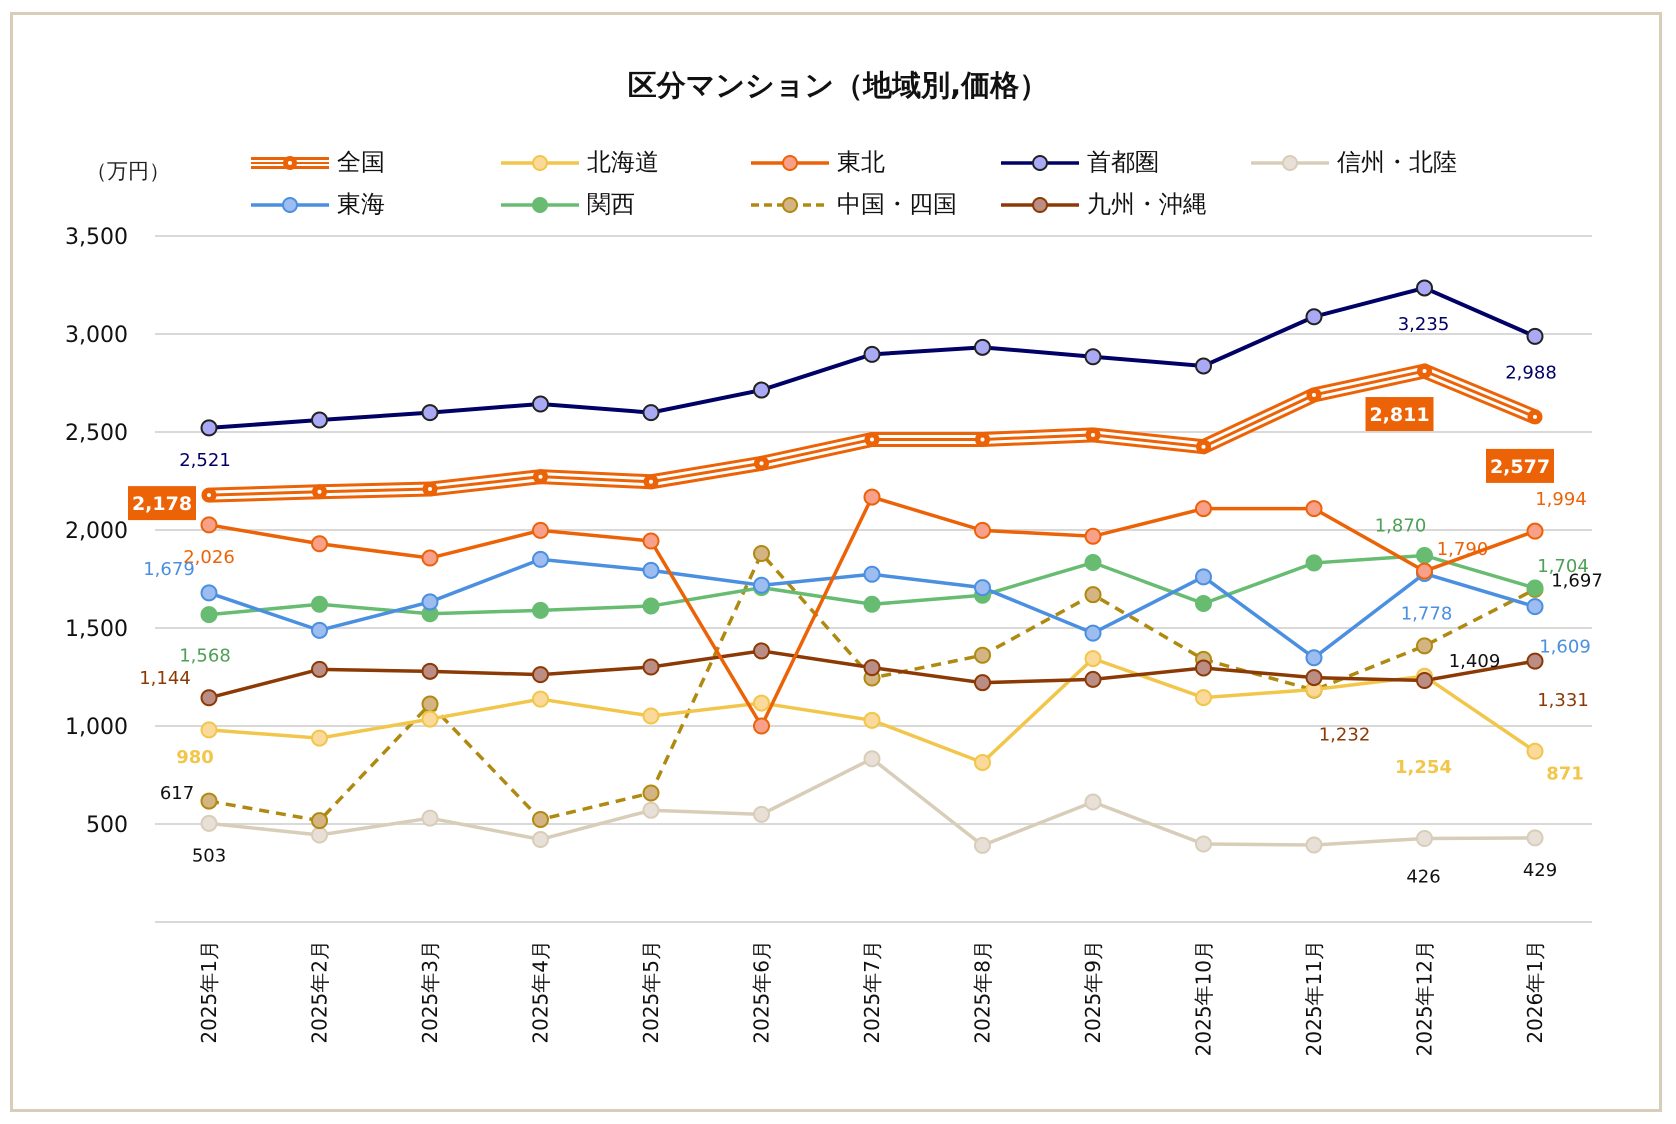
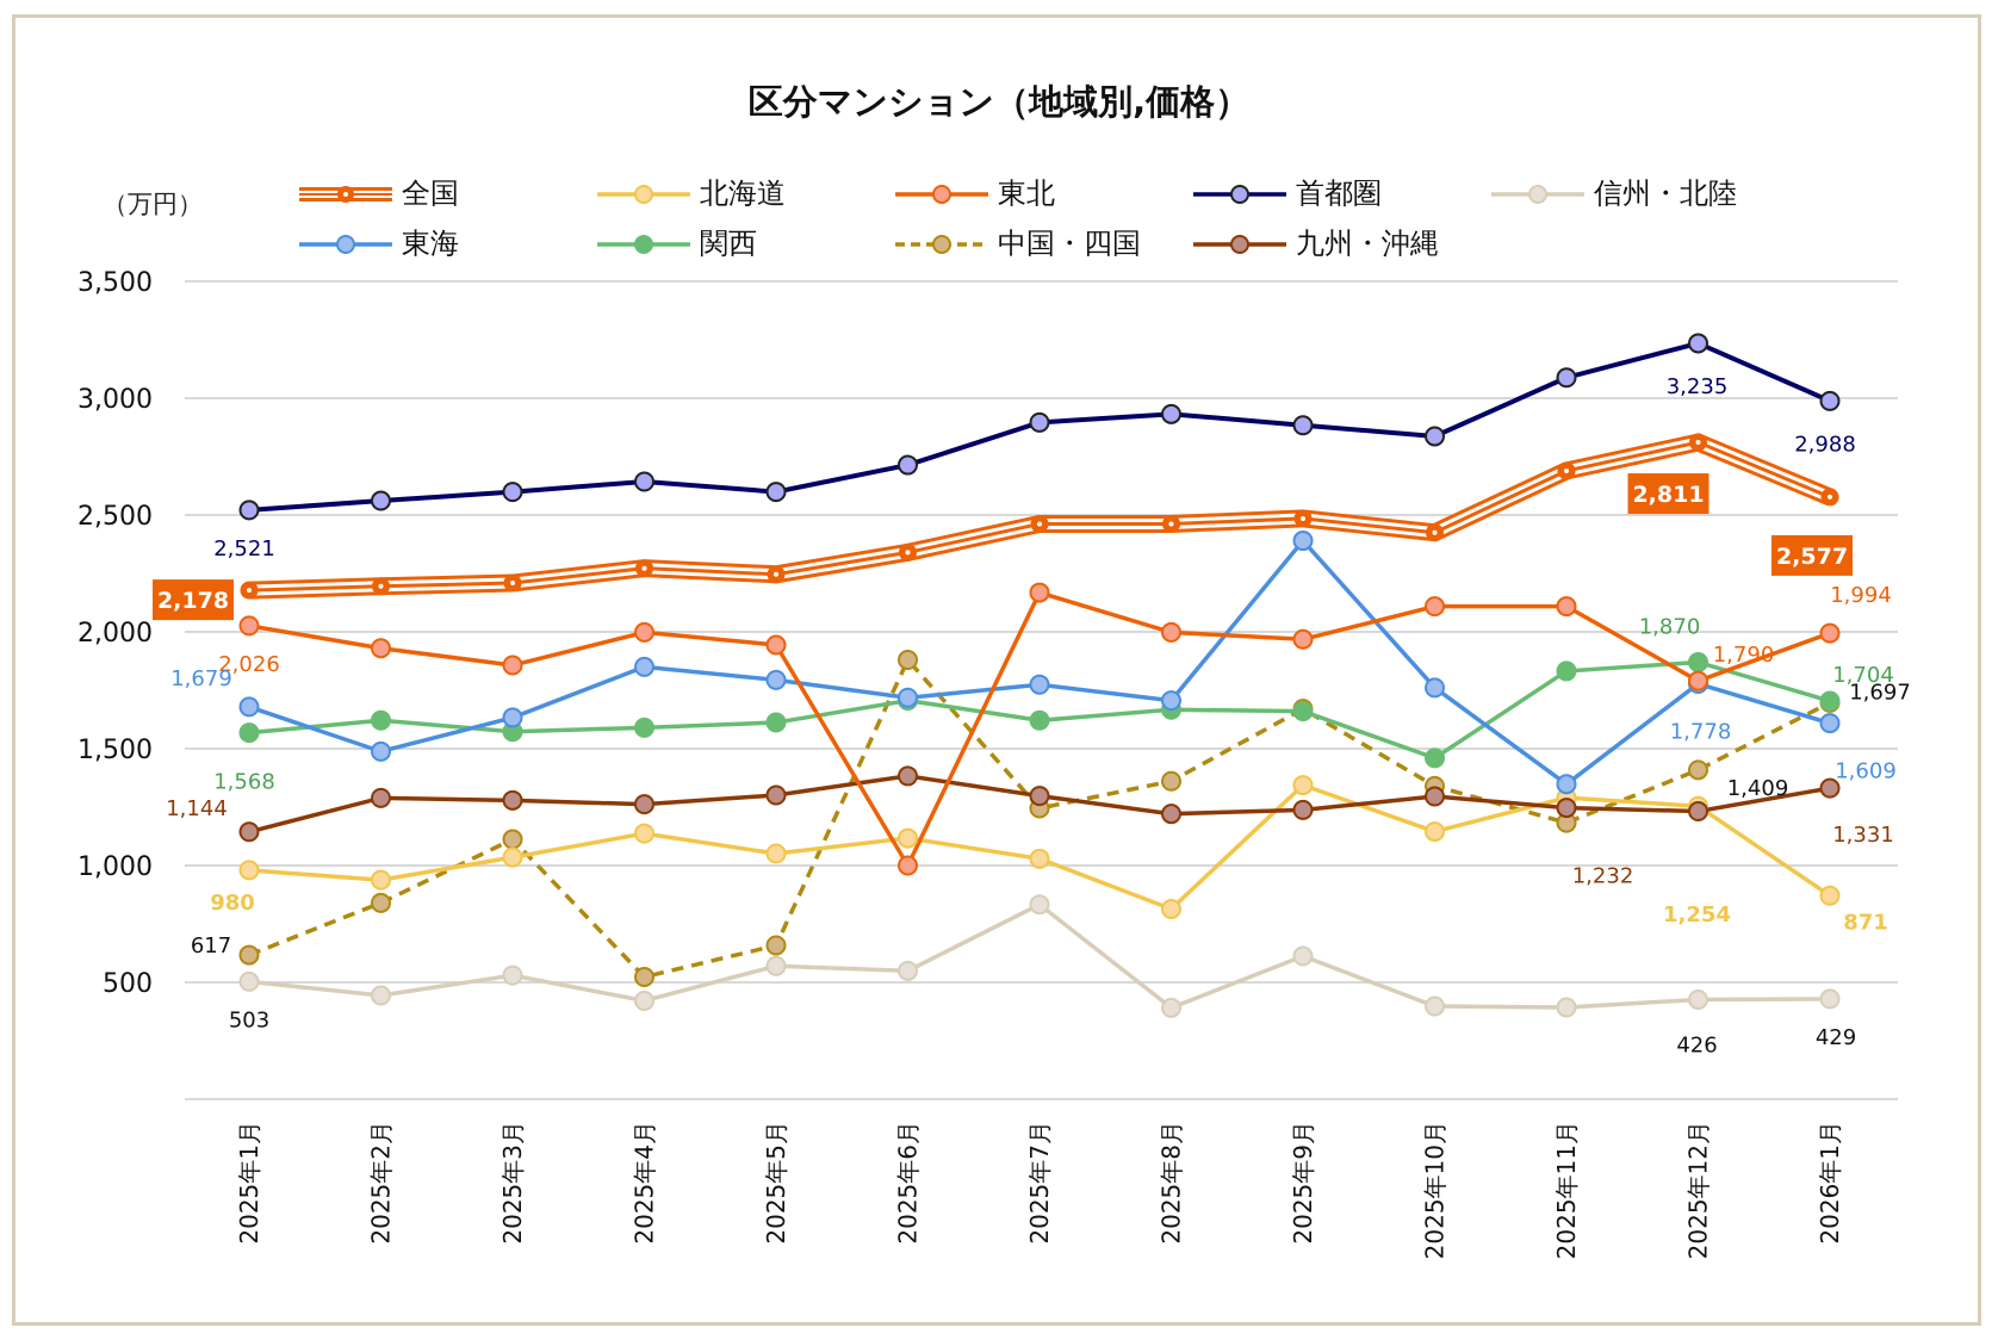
中国・四国/2025年2月: 520 -> 840
東海/2025年9月: 1470 -> 2390
関西/2025年9月: 1830 -> 1660
関西/2025年10月: 1620 -> 1460
北海道/2025年11月: 1190 -> 1290
